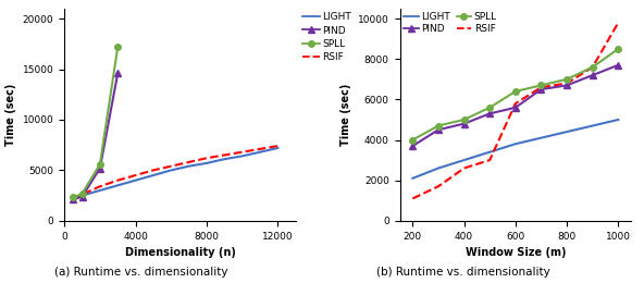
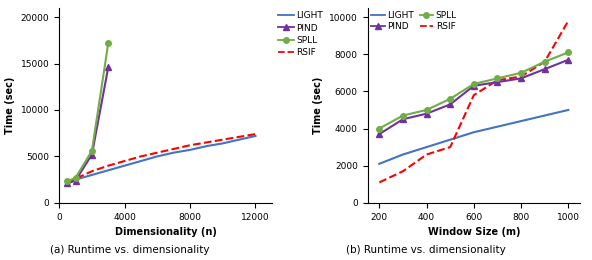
PIND/600: 5600 -> 6300
SPLL/1000: 8500 -> 8100
